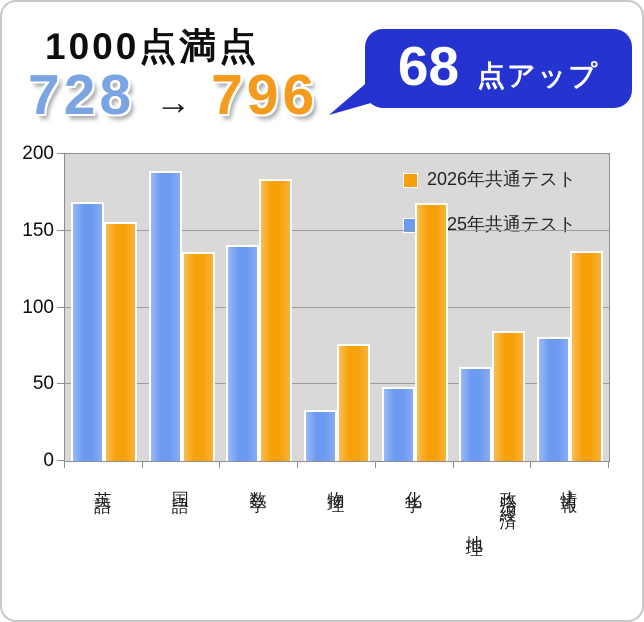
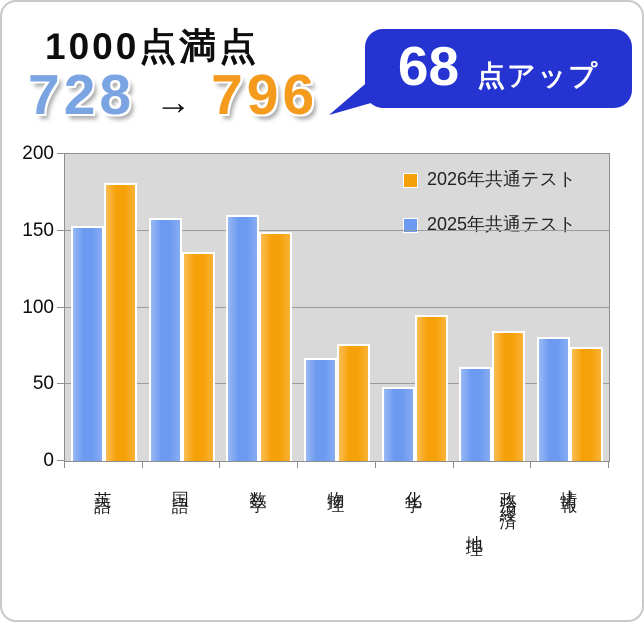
2026年共通テスト/英語: 156 -> 181
2025年共通テスト/英語: 169 -> 153
2025年共通テスト/国語: 189 -> 158
2026年共通テスト/数学: 184 -> 149
2025年共通テスト/数学: 141 -> 160
2025年共通テスト/物理: 33 -> 67
2026年共通テスト/化学: 168 -> 95
2026年共通テスト/情報Ⅰ: 137 -> 74
